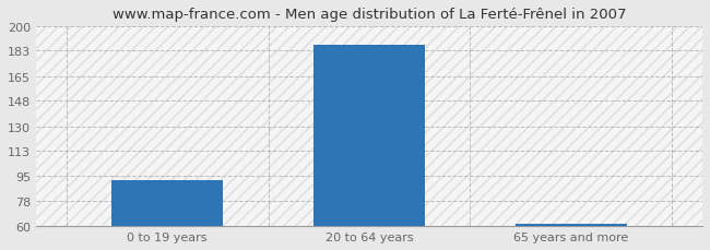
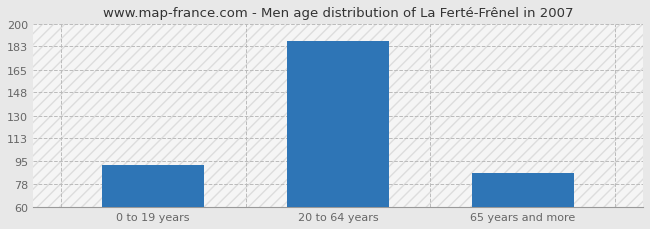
65 years and more: 62 -> 86
